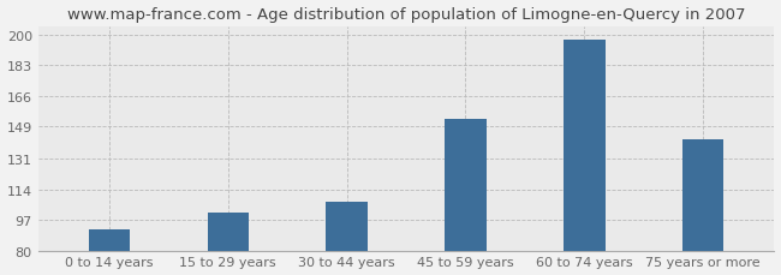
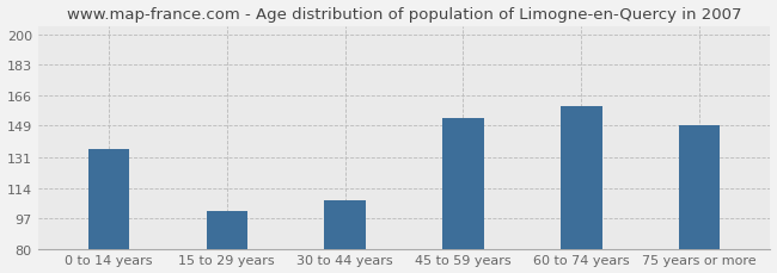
0 to 14 years: 92 -> 136
60 to 74 years: 197 -> 160
75 years or more: 142 -> 149
